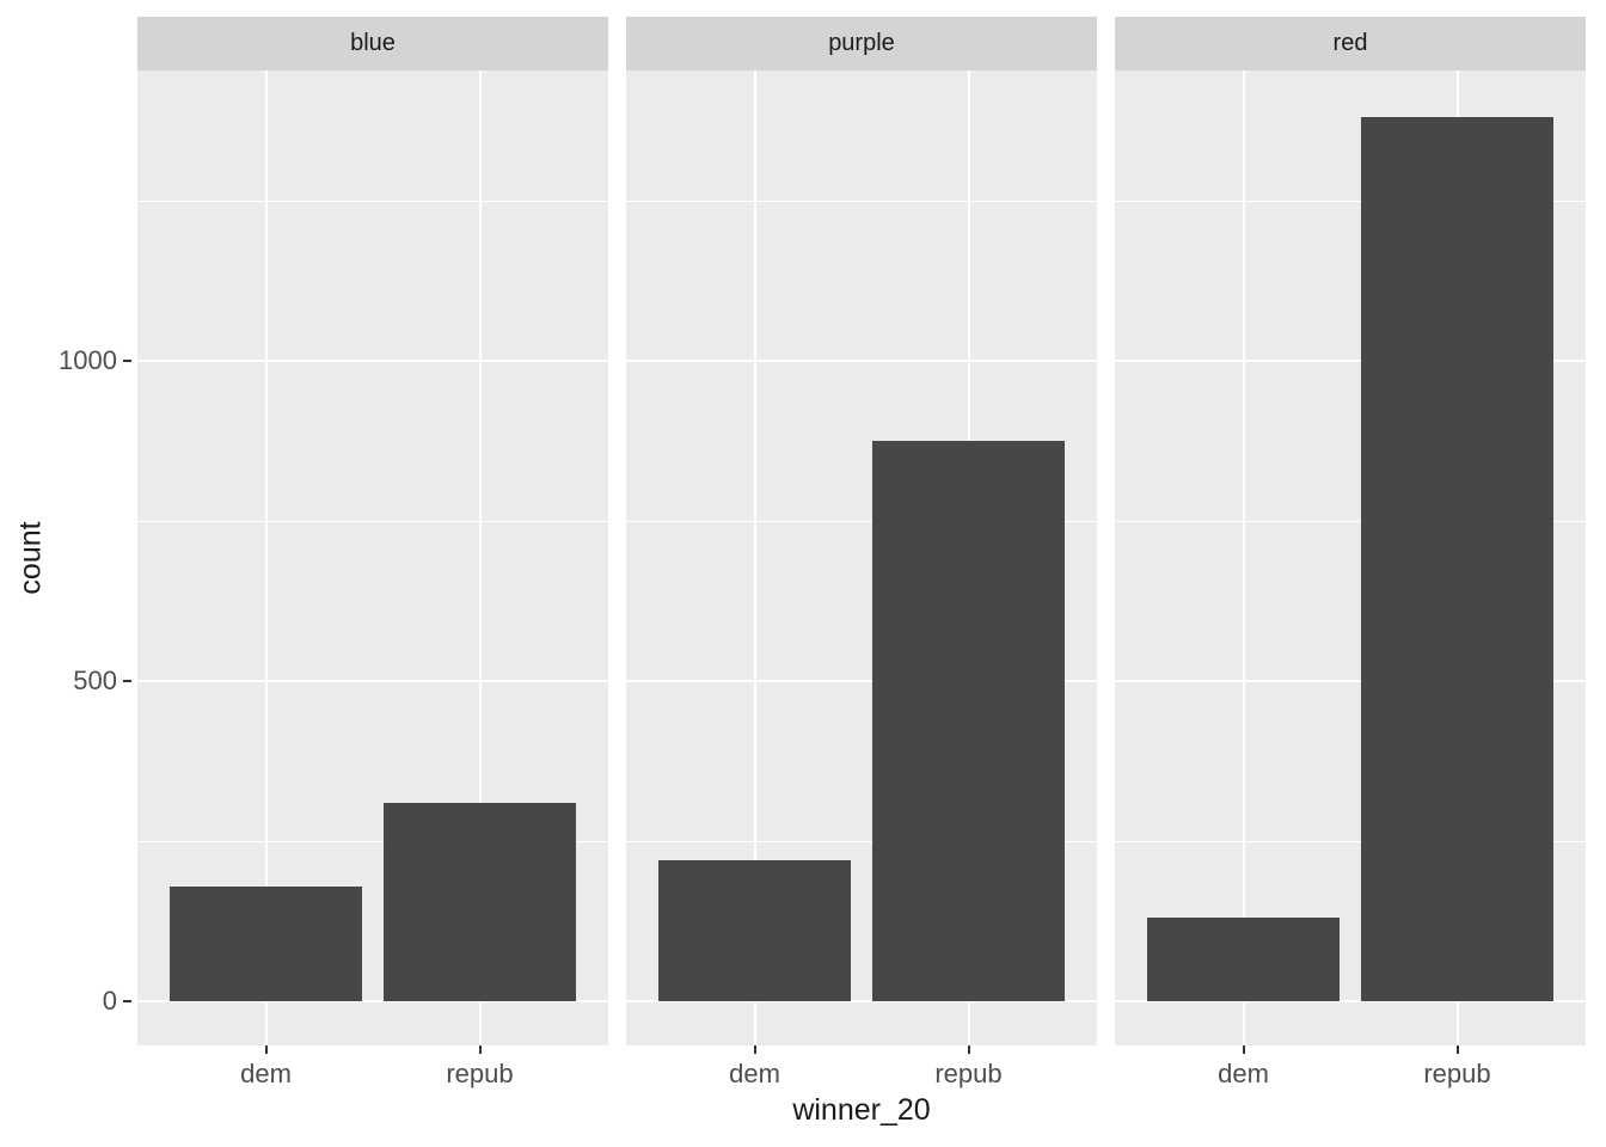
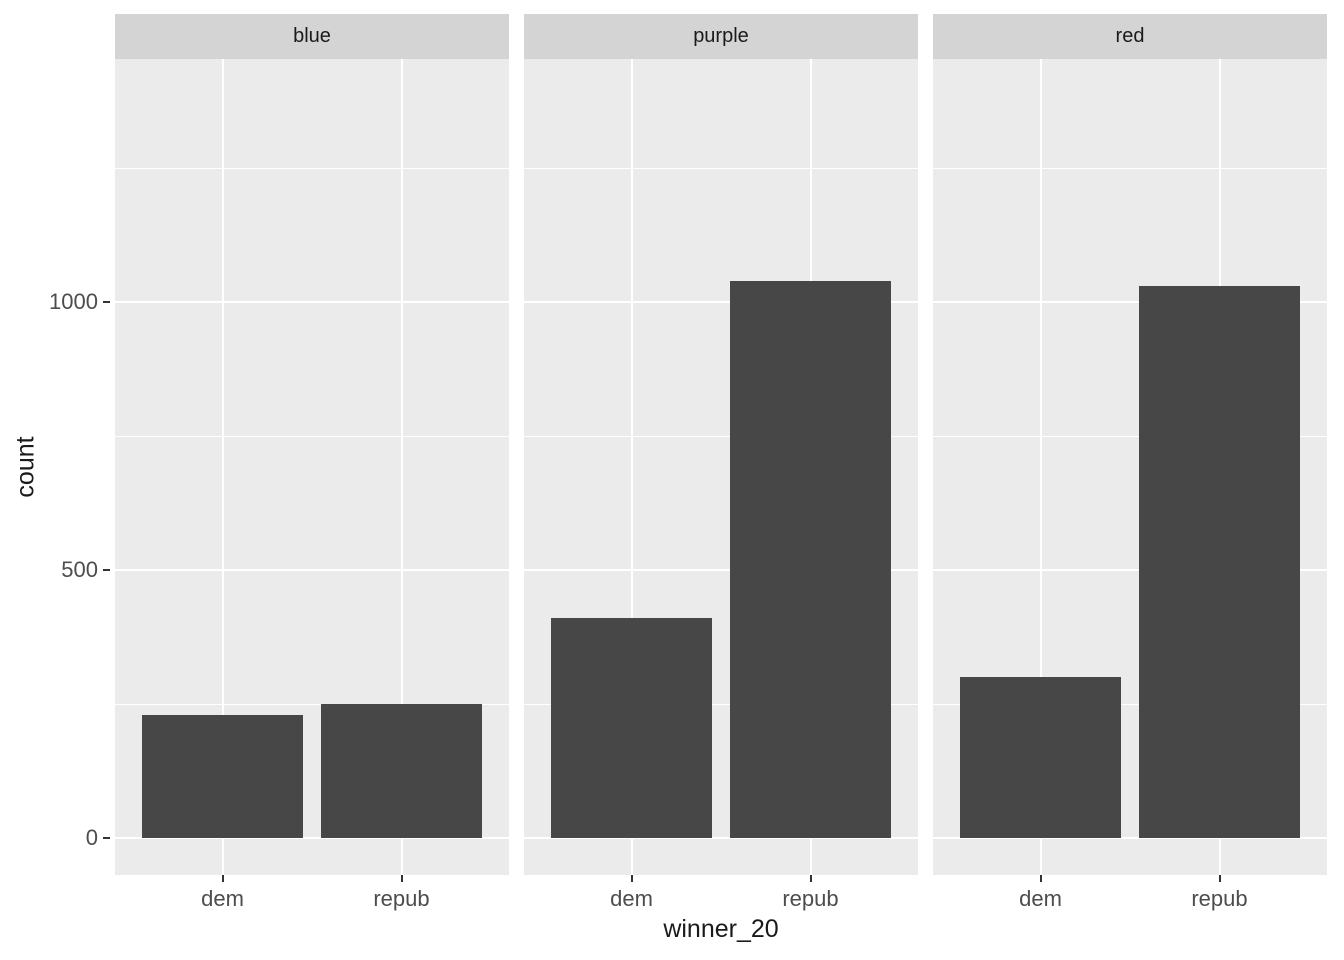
blue/dem: 180 -> 230
purple/dem: 220 -> 410
red/dem: 130 -> 300
blue/repub: 310 -> 250
purple/repub: 880 -> 1040
red/repub: 1380 -> 1030
